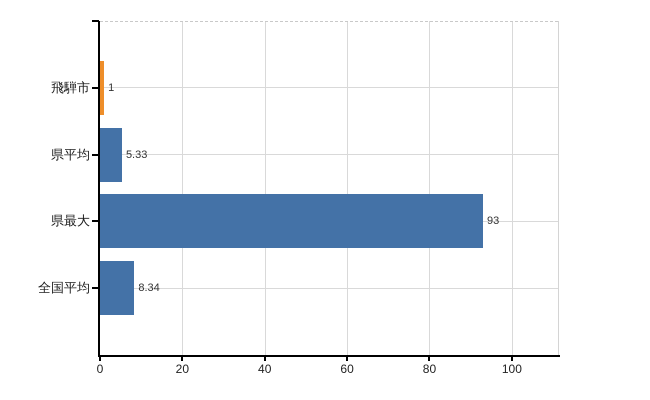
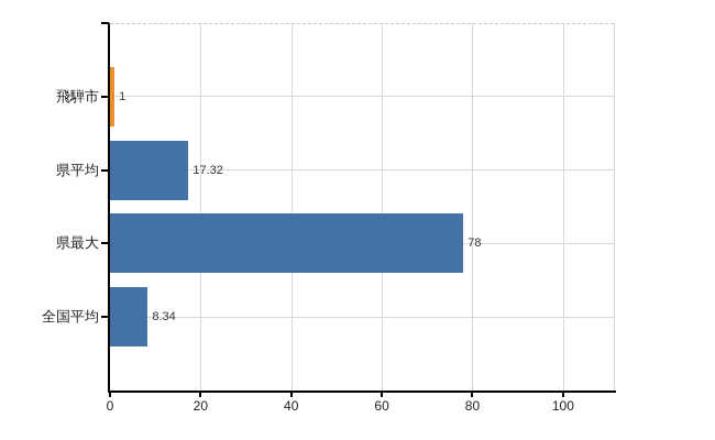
県平均: 5.33 -> 17.32
県最大: 93 -> 78
